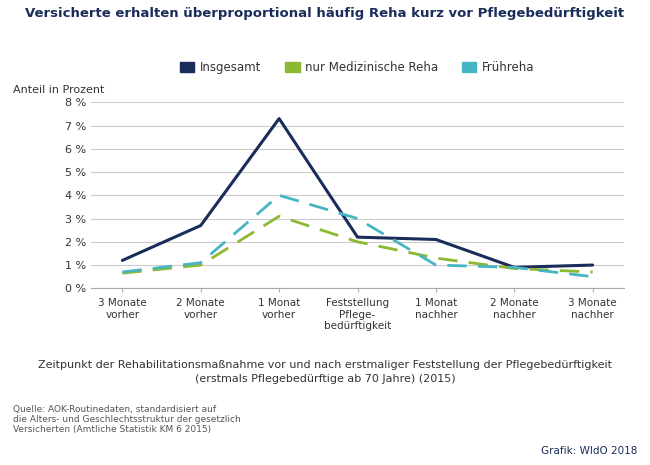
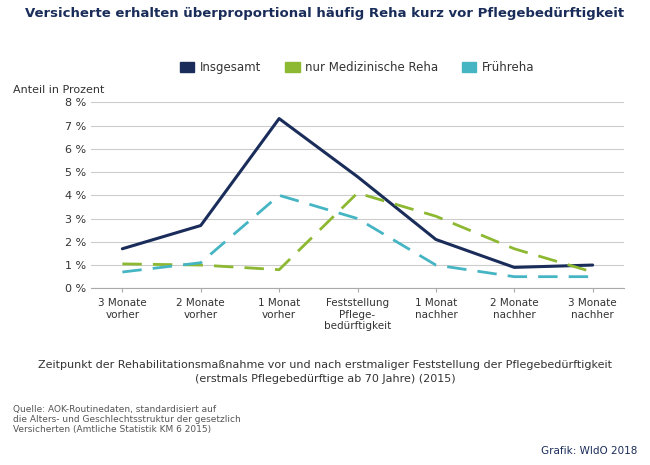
Insgesamt/3 Monate vorher: 1.2 % -> 1.7 %
nur Medizinische Reha/3 Monate vorher: 0.65 % -> 1.05 %
nur Medizinische Reha/1 Monat vorher: 3.10 % -> 0.80 %
Insgesamt/Feststellung Pflege- bedürftigkeit: 2.2 % -> 4.8 %
nur Medizinische Reha/Feststellung Pflege- bedürftigkeit: 2.00 % -> 4.10 %
nur Medizinische Reha/1 Monat nachher: 1.30 % -> 3.10 %
nur Medizinische Reha/2 Monate nachher: 0.85 % -> 1.70 %
Frühreha/2 Monate nachher: 0.9 % -> 0.5 %
